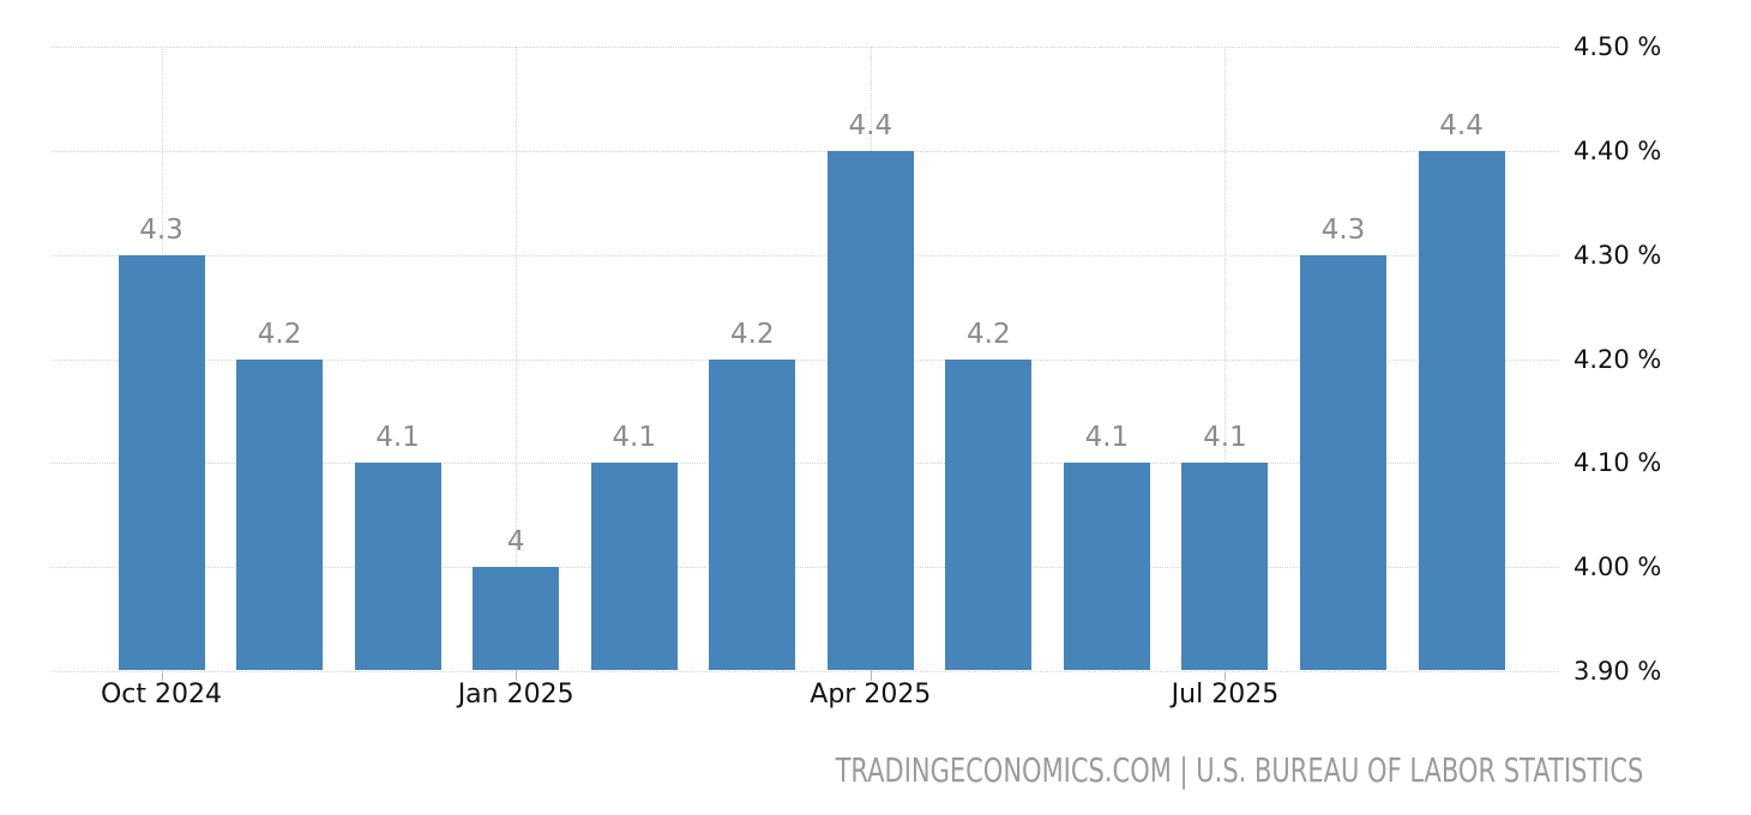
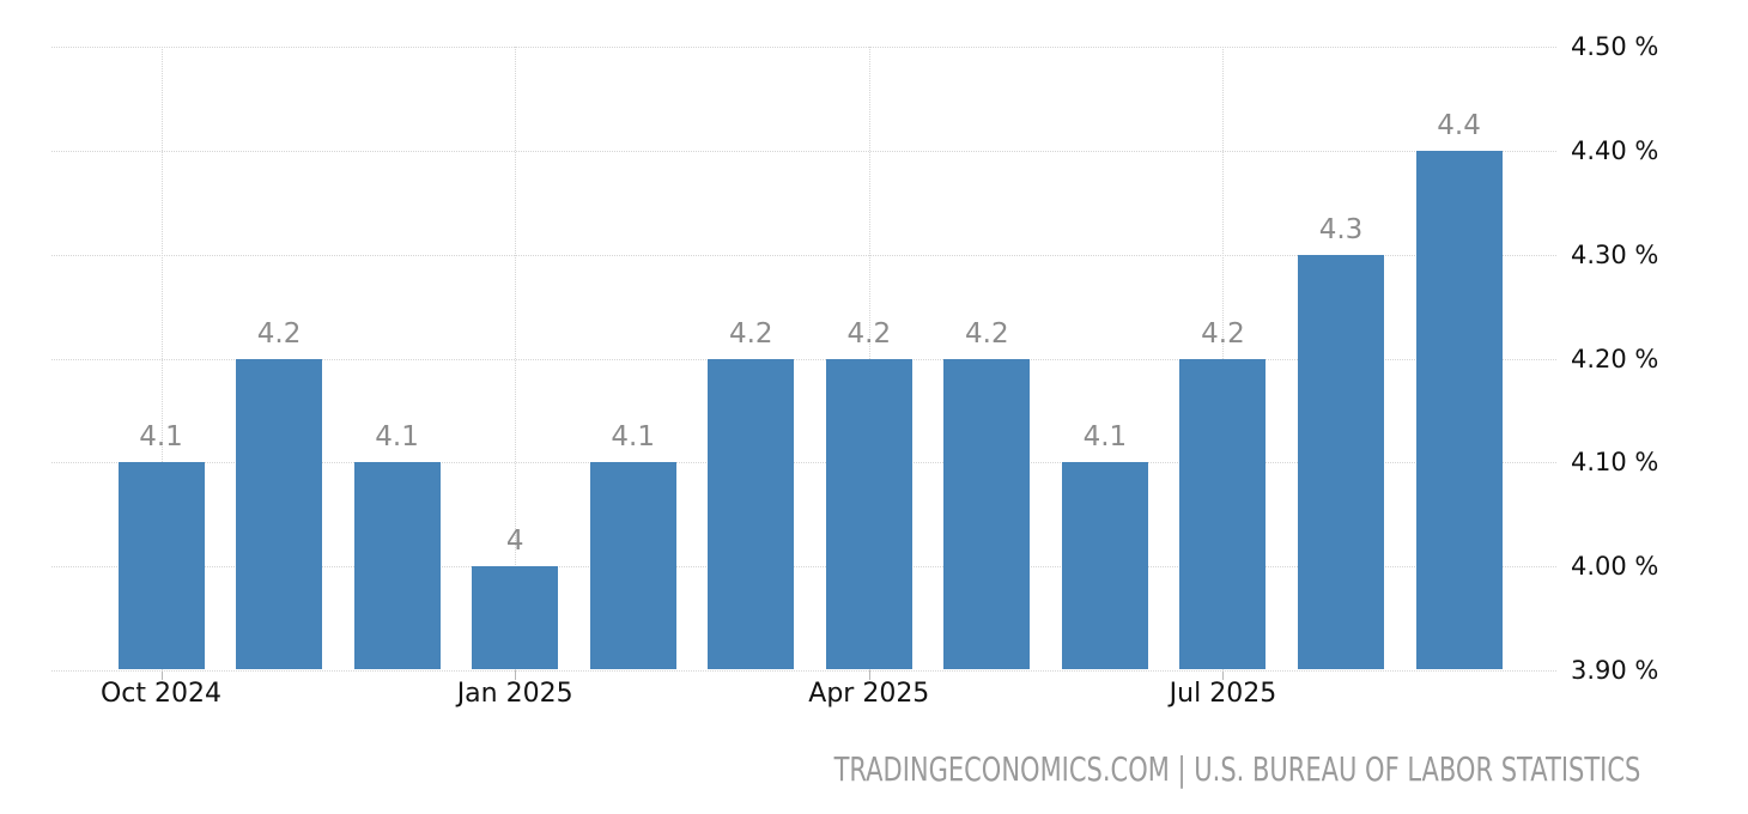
Oct 2024: 4.3 -> 4.1
Apr 2025: 4.4 -> 4.2
Jul 2025: 4.1 -> 4.2
